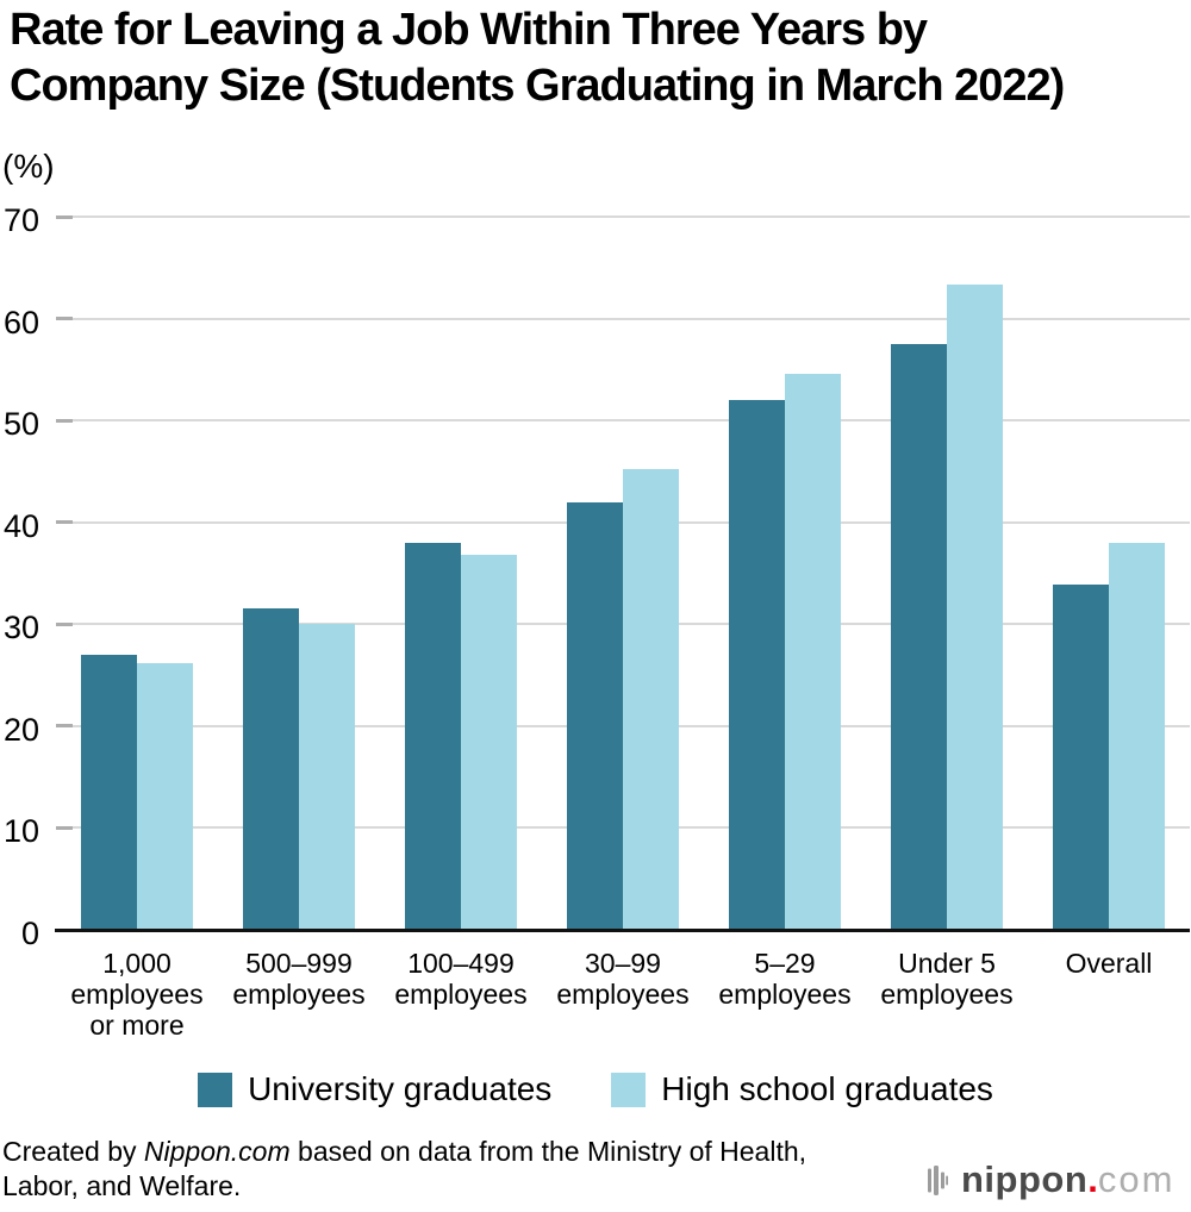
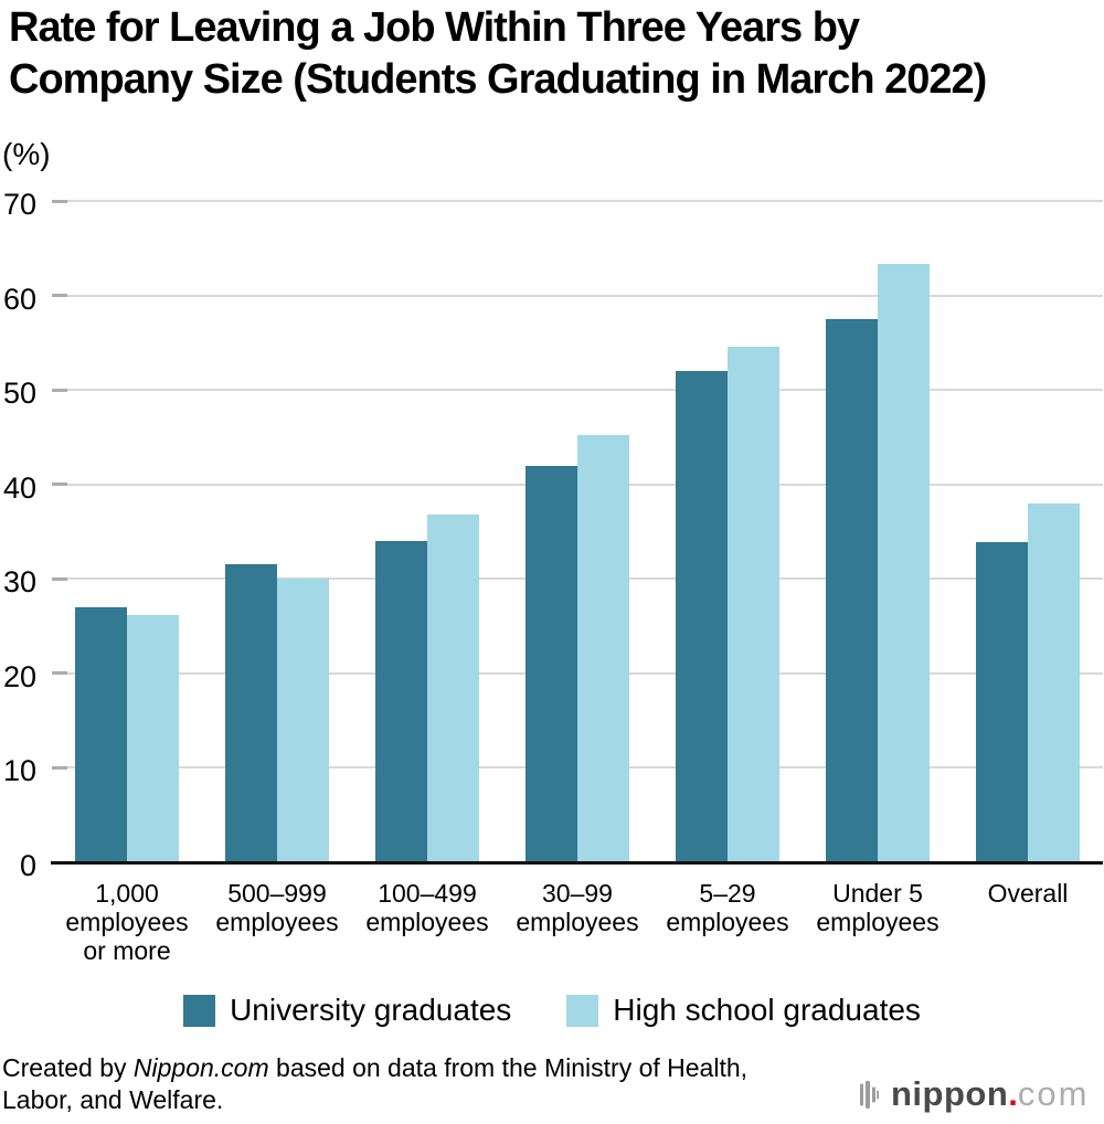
University graduates/100–499 employees: 38 -> 34
